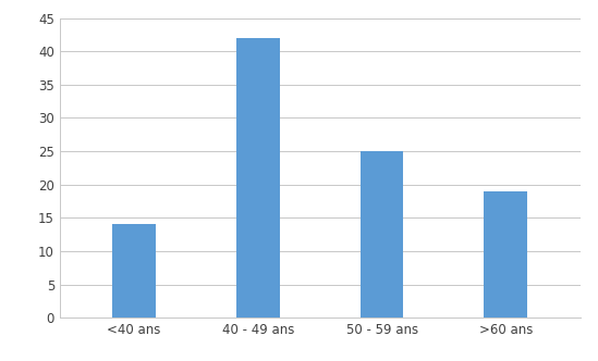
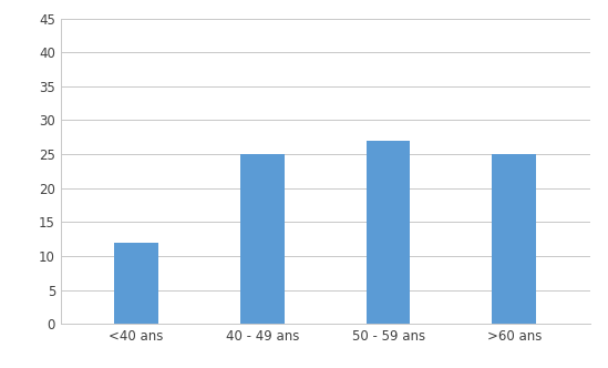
<40 ans: 14 -> 12
40 - 49 ans: 42 -> 25
50 - 59 ans: 25 -> 27
>60 ans: 19 -> 25
